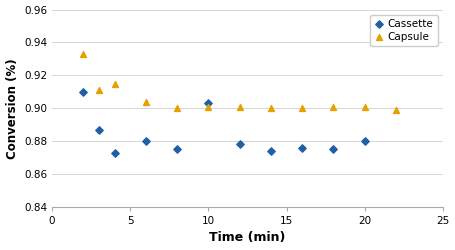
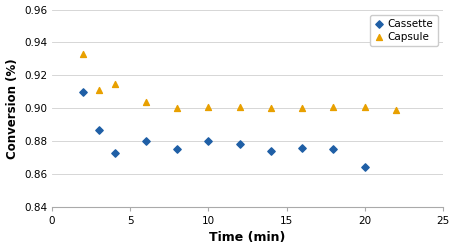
Cassette/10: 0.903 -> 0.880
Cassette/20: 0.880 -> 0.864
